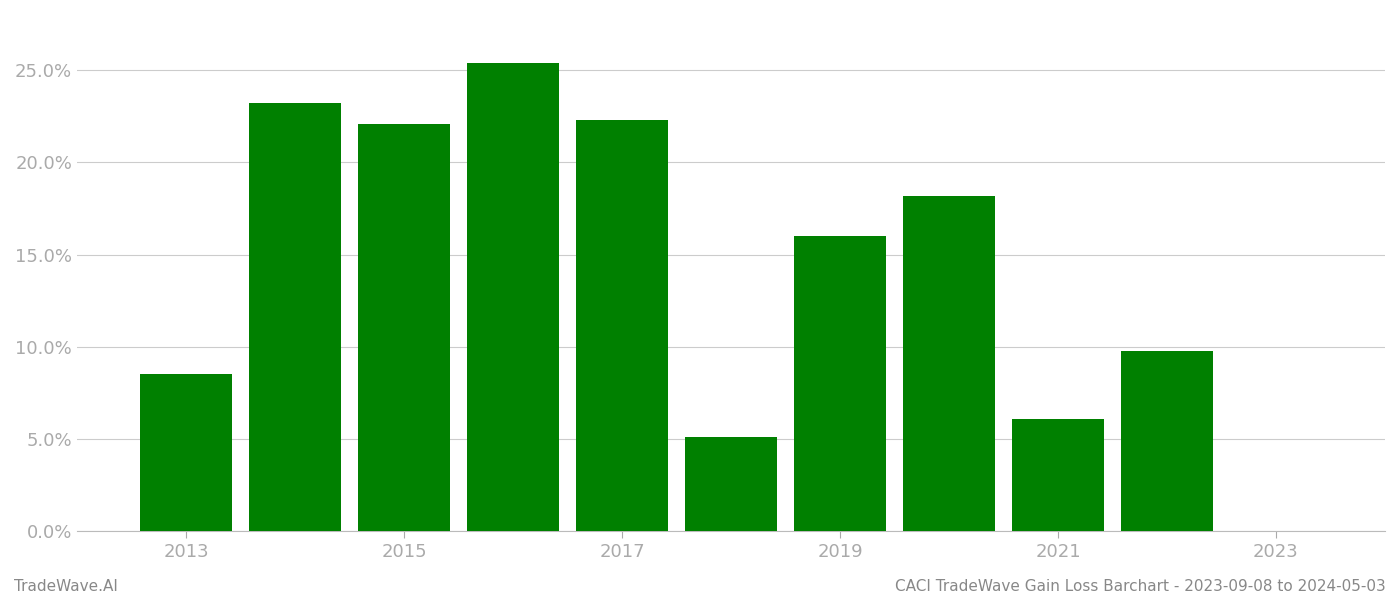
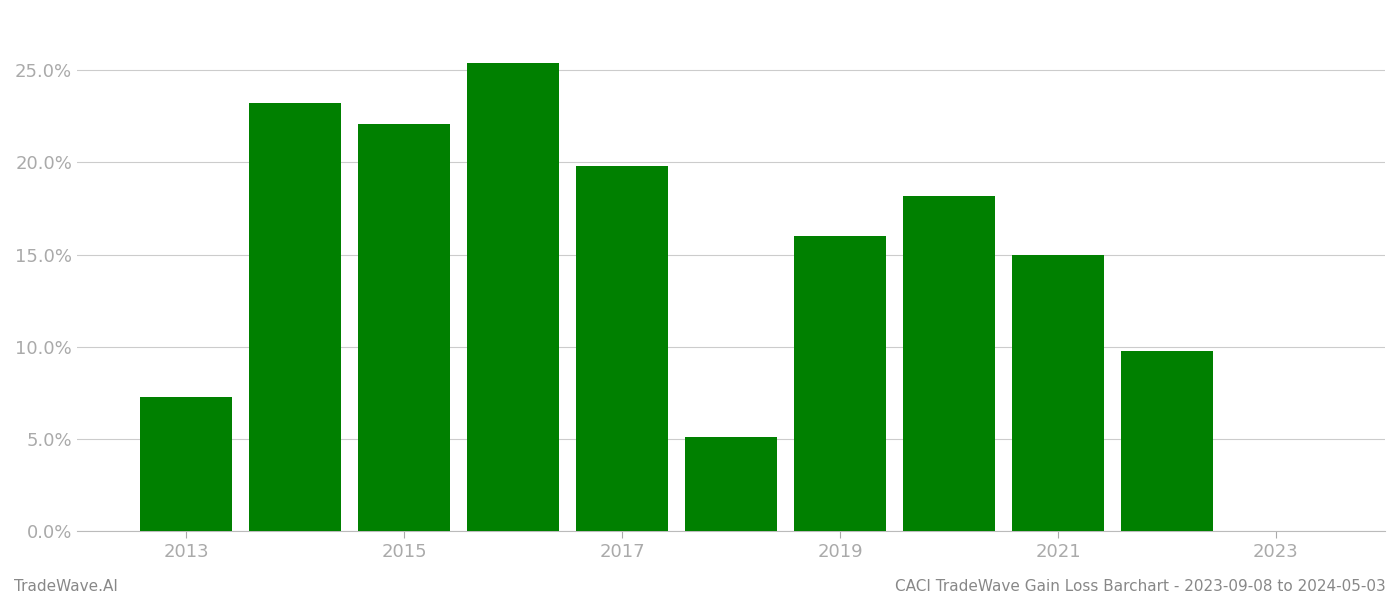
2013: 8.5% -> 7.3%
2017: 22.3% -> 19.8%
2021: 6.1% -> 15.0%
